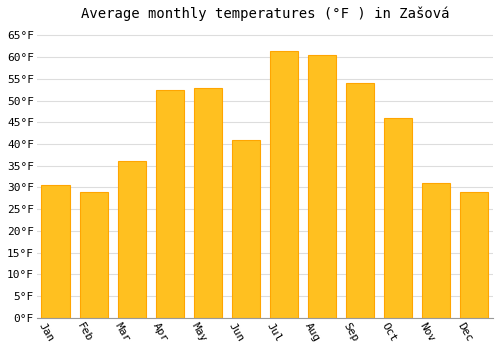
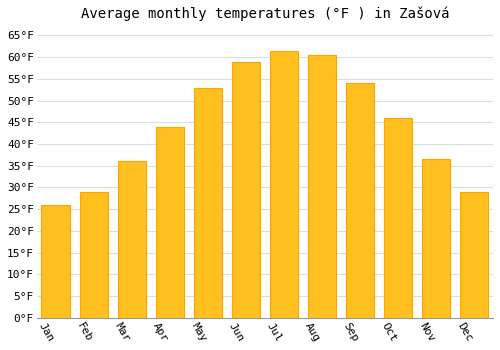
Jan: 30.5°F -> 26.0°F
Apr: 52.5°F -> 44.0°F
Jun: 41.0°F -> 59.0°F
Nov: 31.0°F -> 36.5°F
